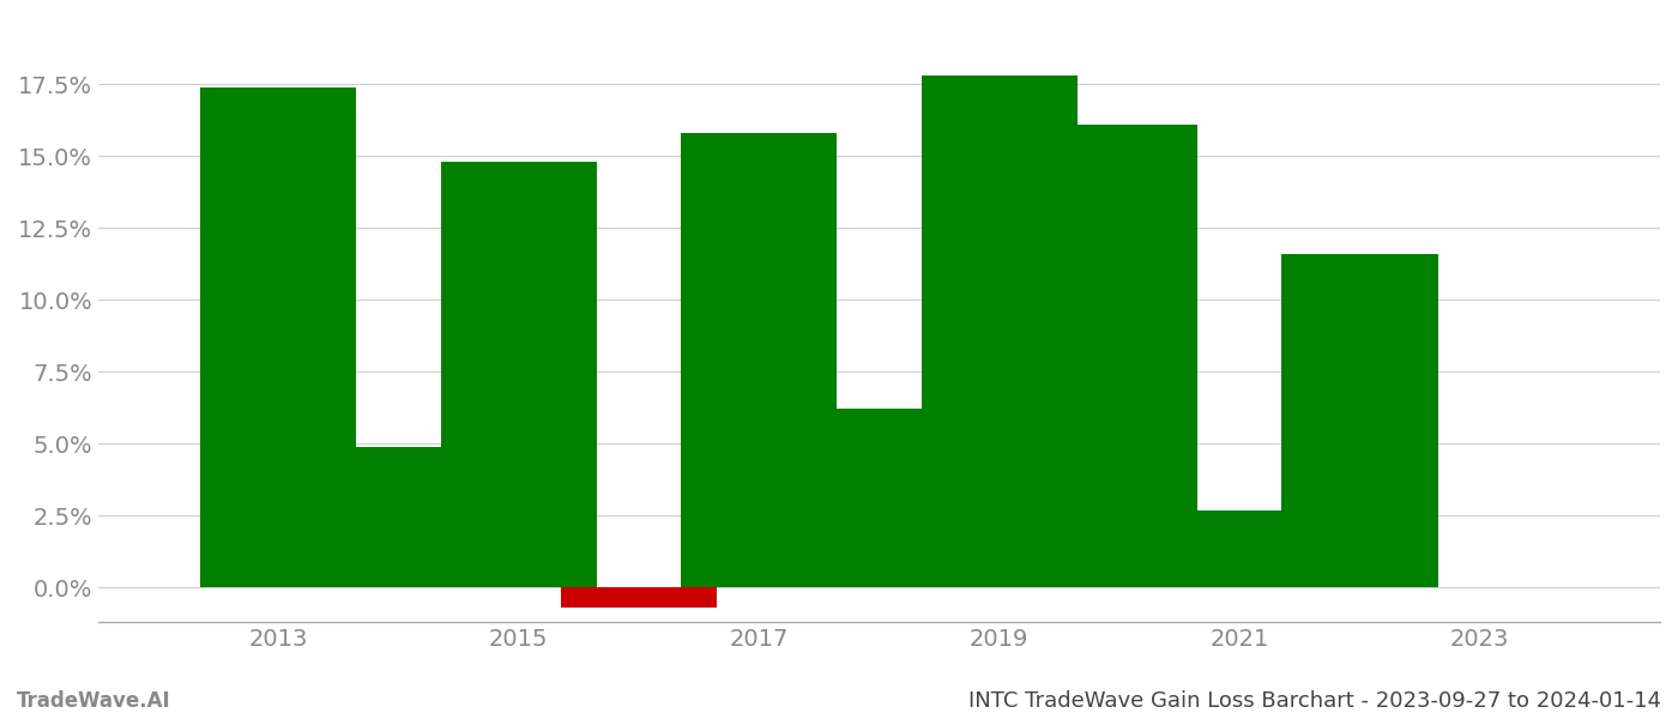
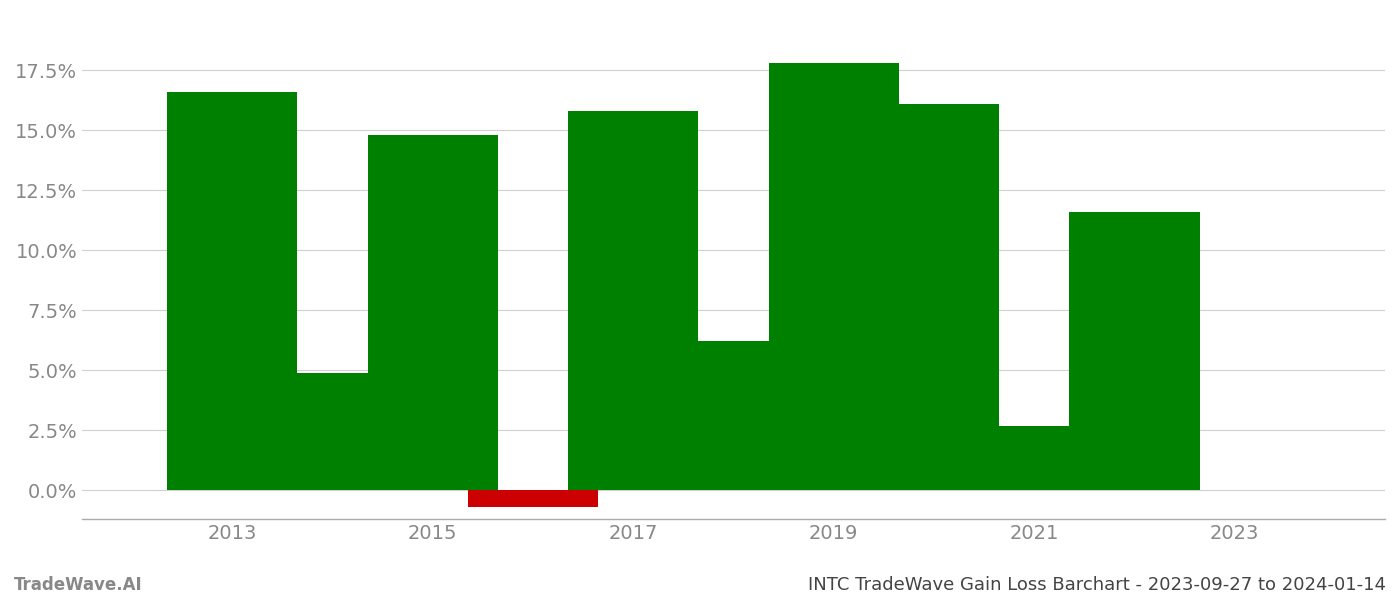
2013: 17.4% -> 16.6%
